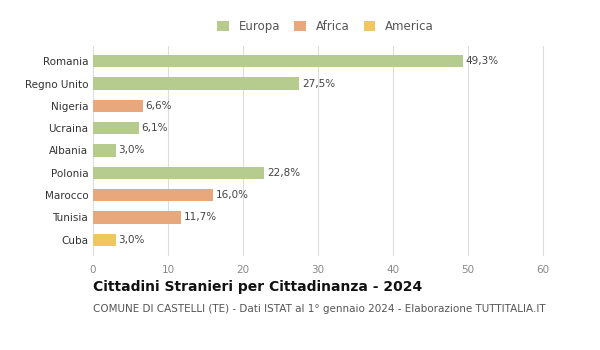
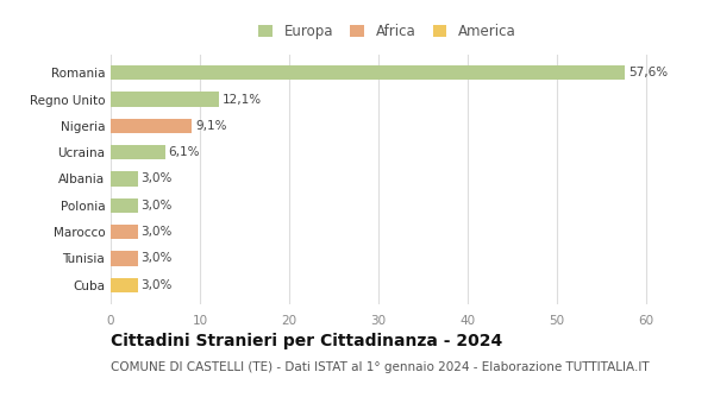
Romania: 49,3% -> 57,6%
Regno Unito: 27,5% -> 12,1%
Nigeria: 6,6% -> 9,1%
Polonia: 22,8% -> 3,0%
Marocco: 16,0% -> 3,0%
Tunisia: 11,7% -> 3,0%
